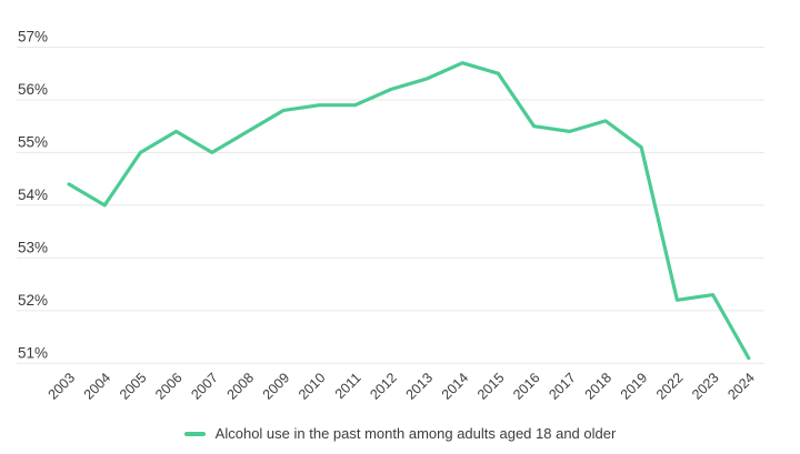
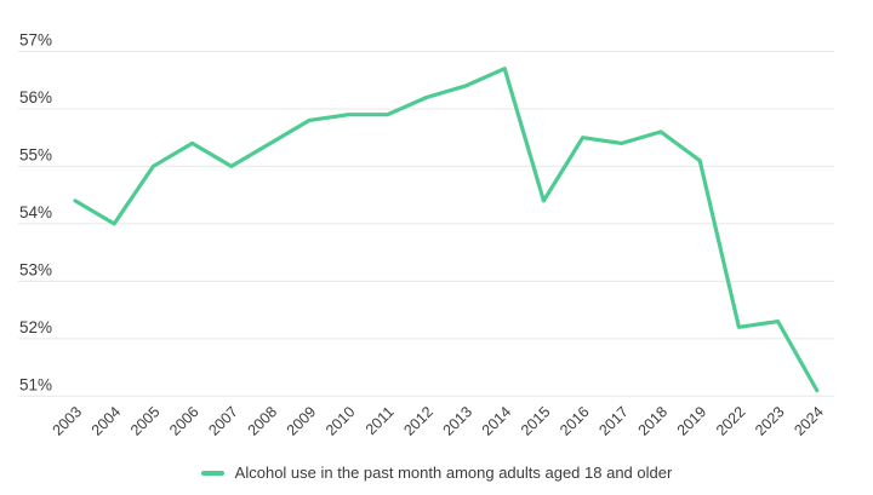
2015: 56.5% -> 54.4%
